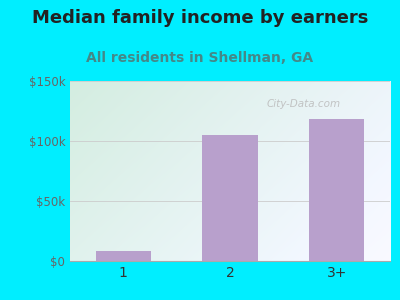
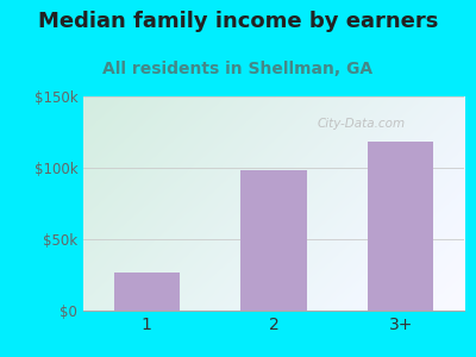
1: $8k -> $27k
2: $105k -> $98k
